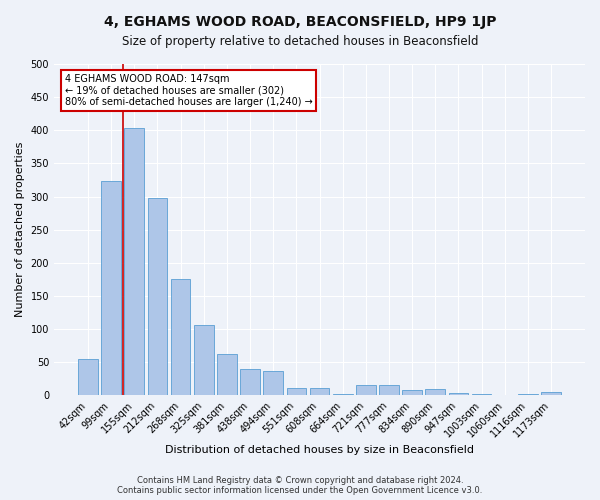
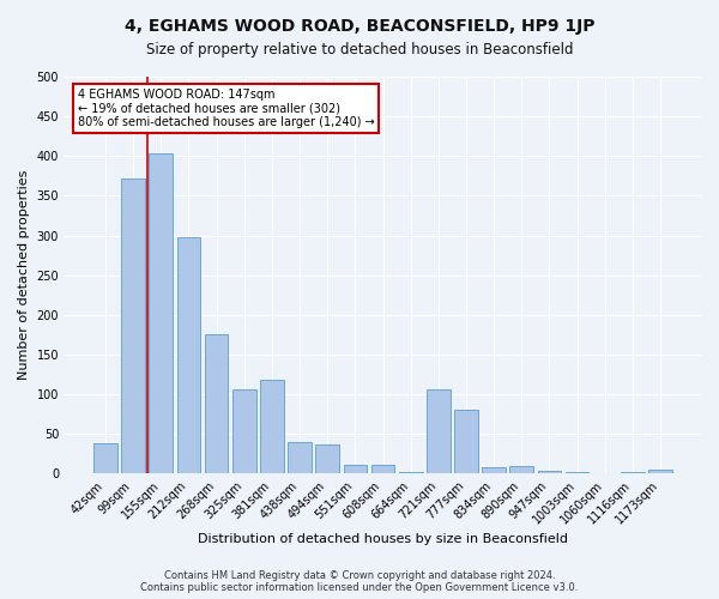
42sqm: 55 -> 38
99sqm: 323 -> 372
381sqm: 62 -> 118
721sqm: 15 -> 106
777sqm: 15 -> 80
